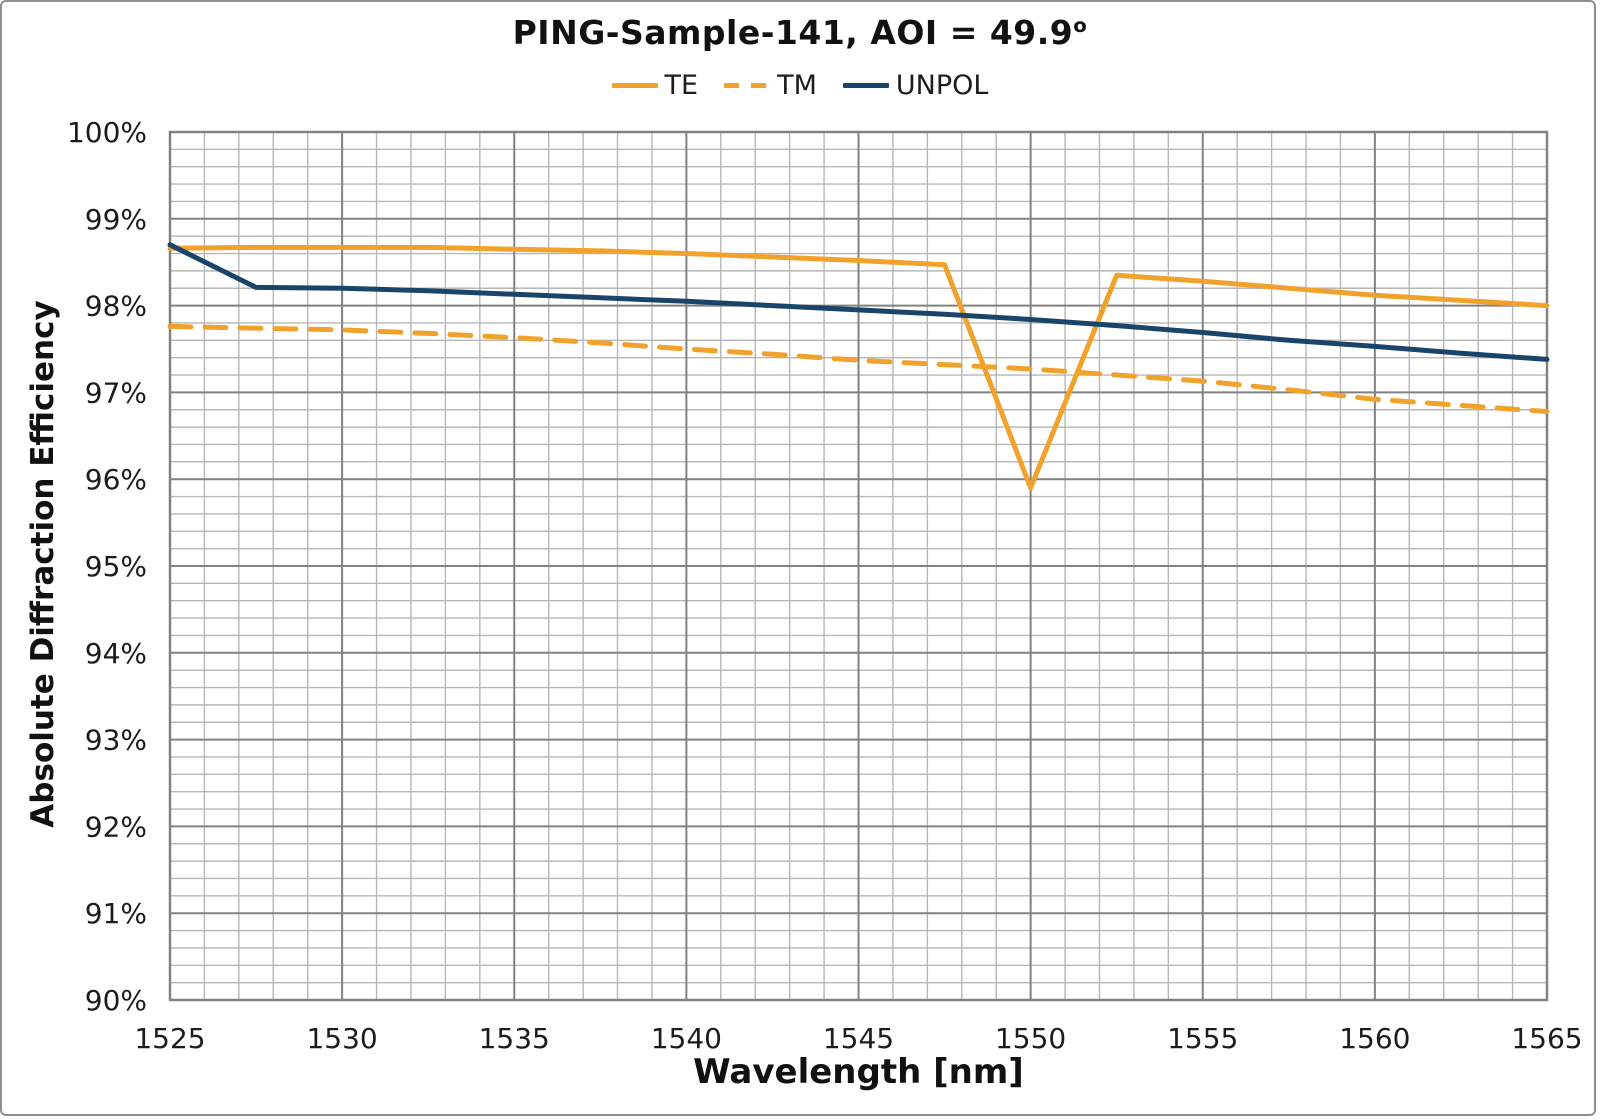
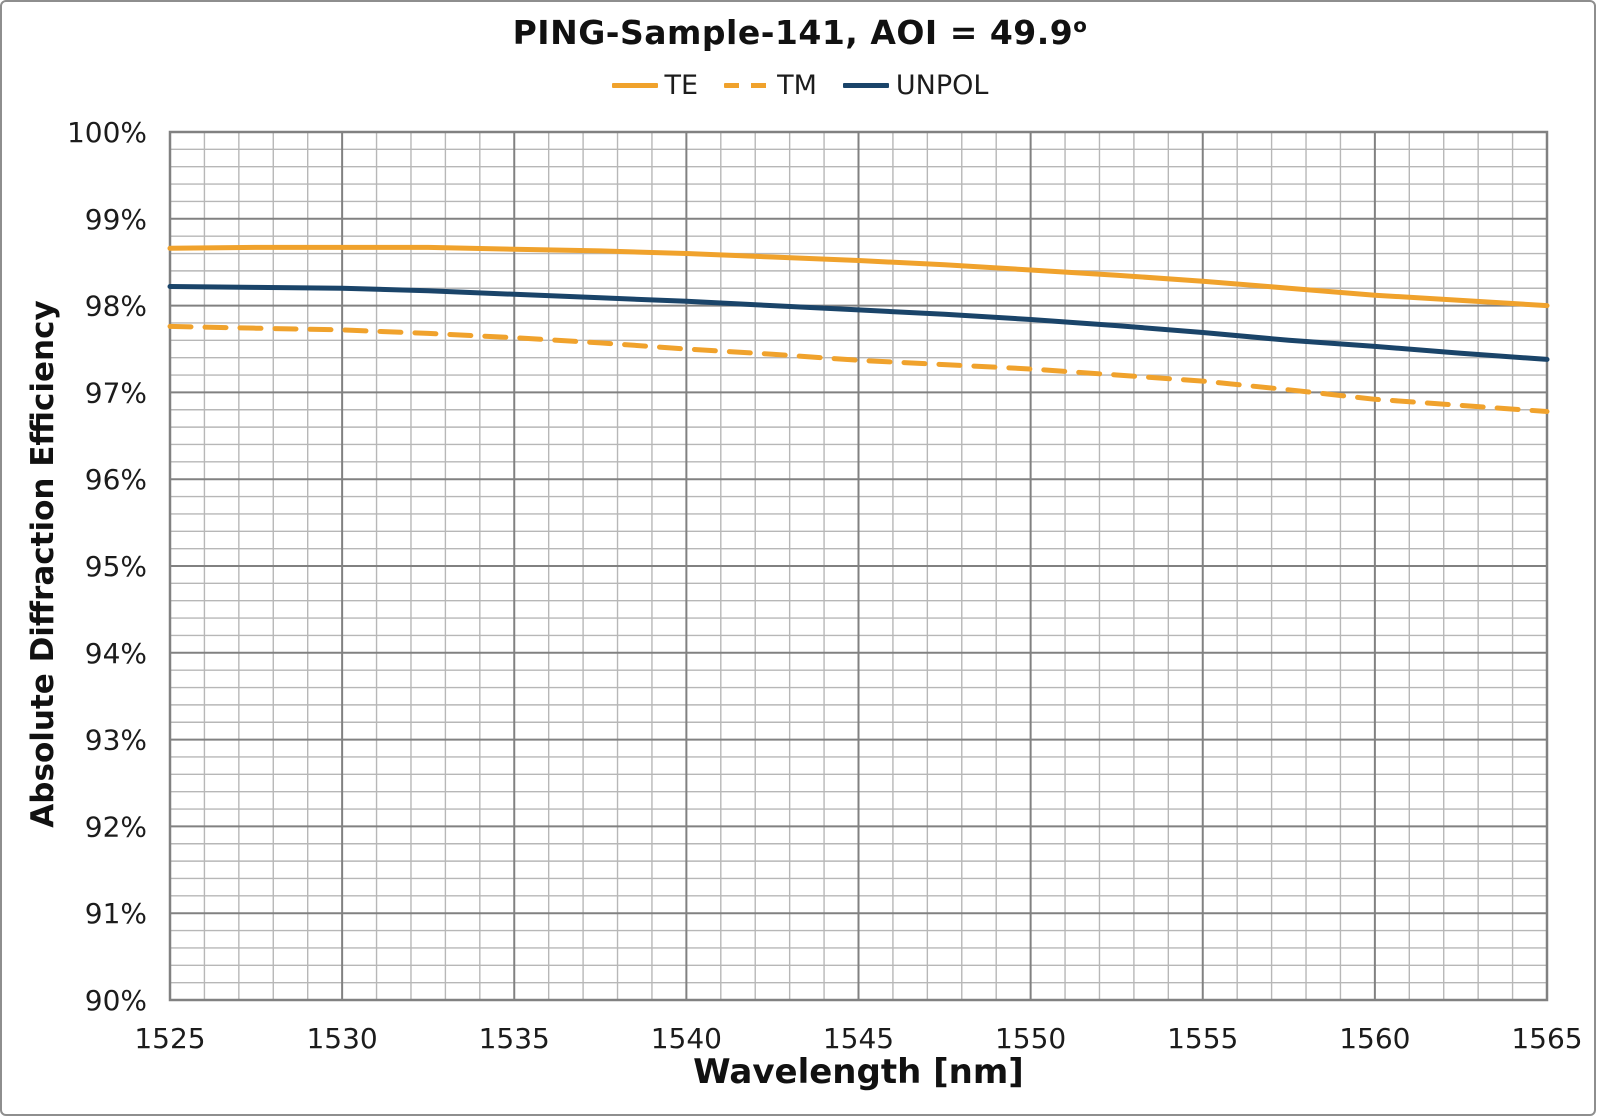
UNPOL/1525: 98.7% -> 98.2%
TE/1550: 95.9% -> 98.4%
